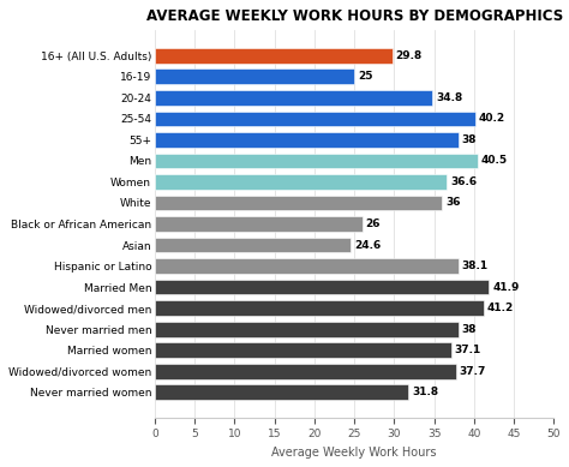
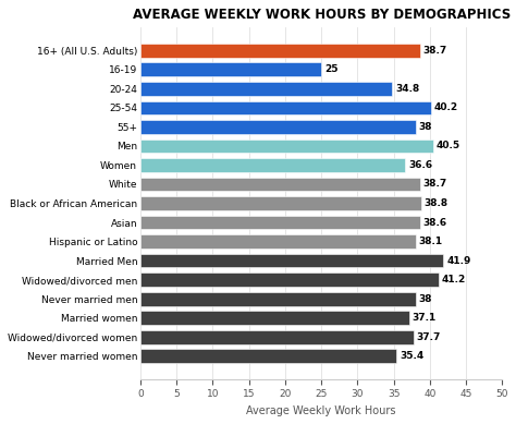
16+ (All U.S. Adults): 29.8 -> 38.7
White: 36 -> 38.7
Black or African American: 26 -> 38.8
Asian: 24.6 -> 38.6
Never married women: 31.8 -> 35.4
